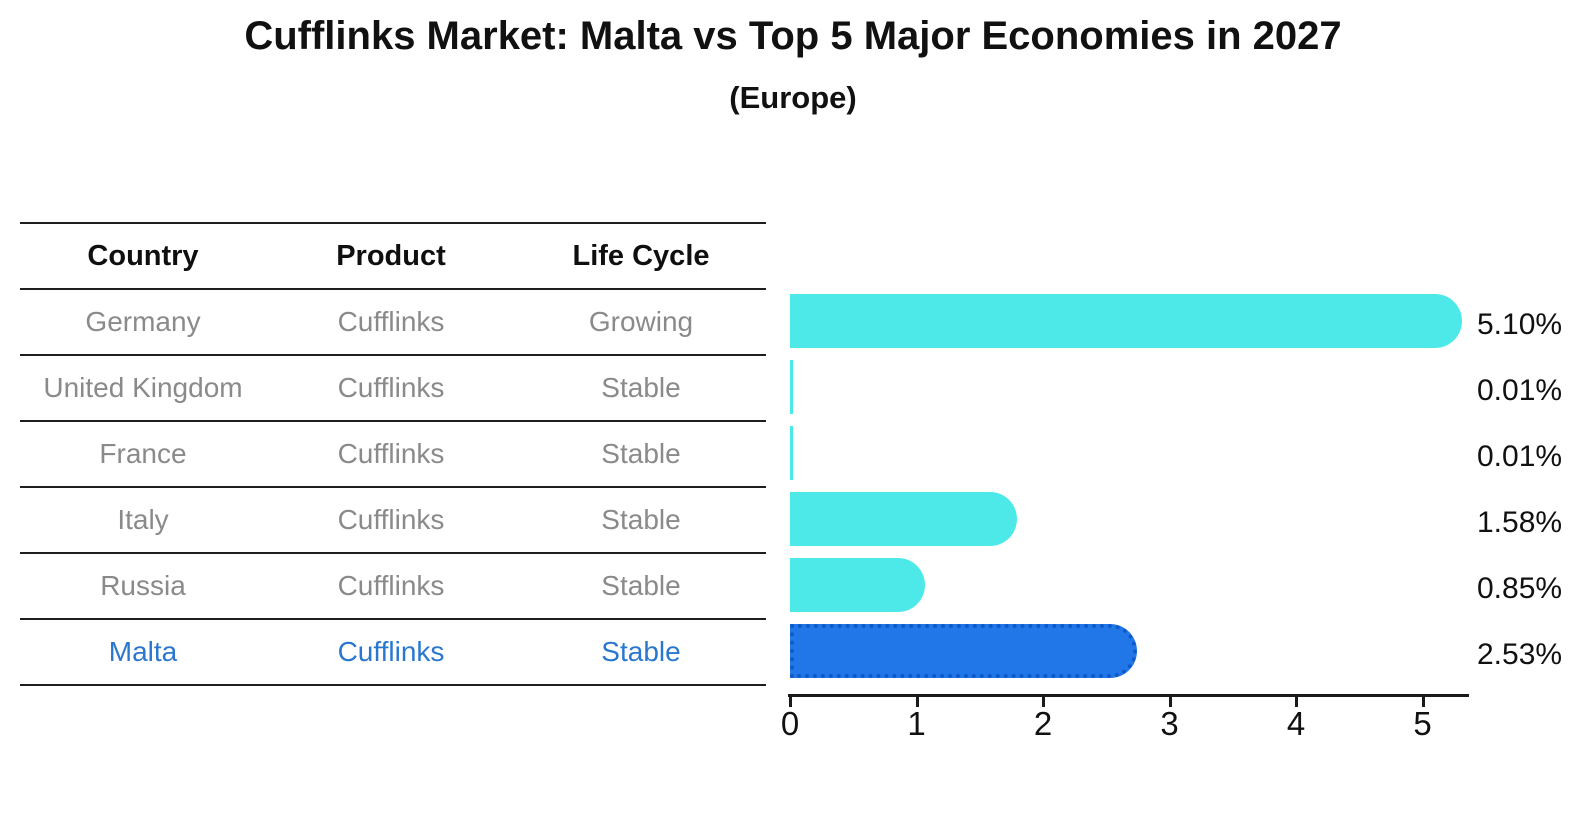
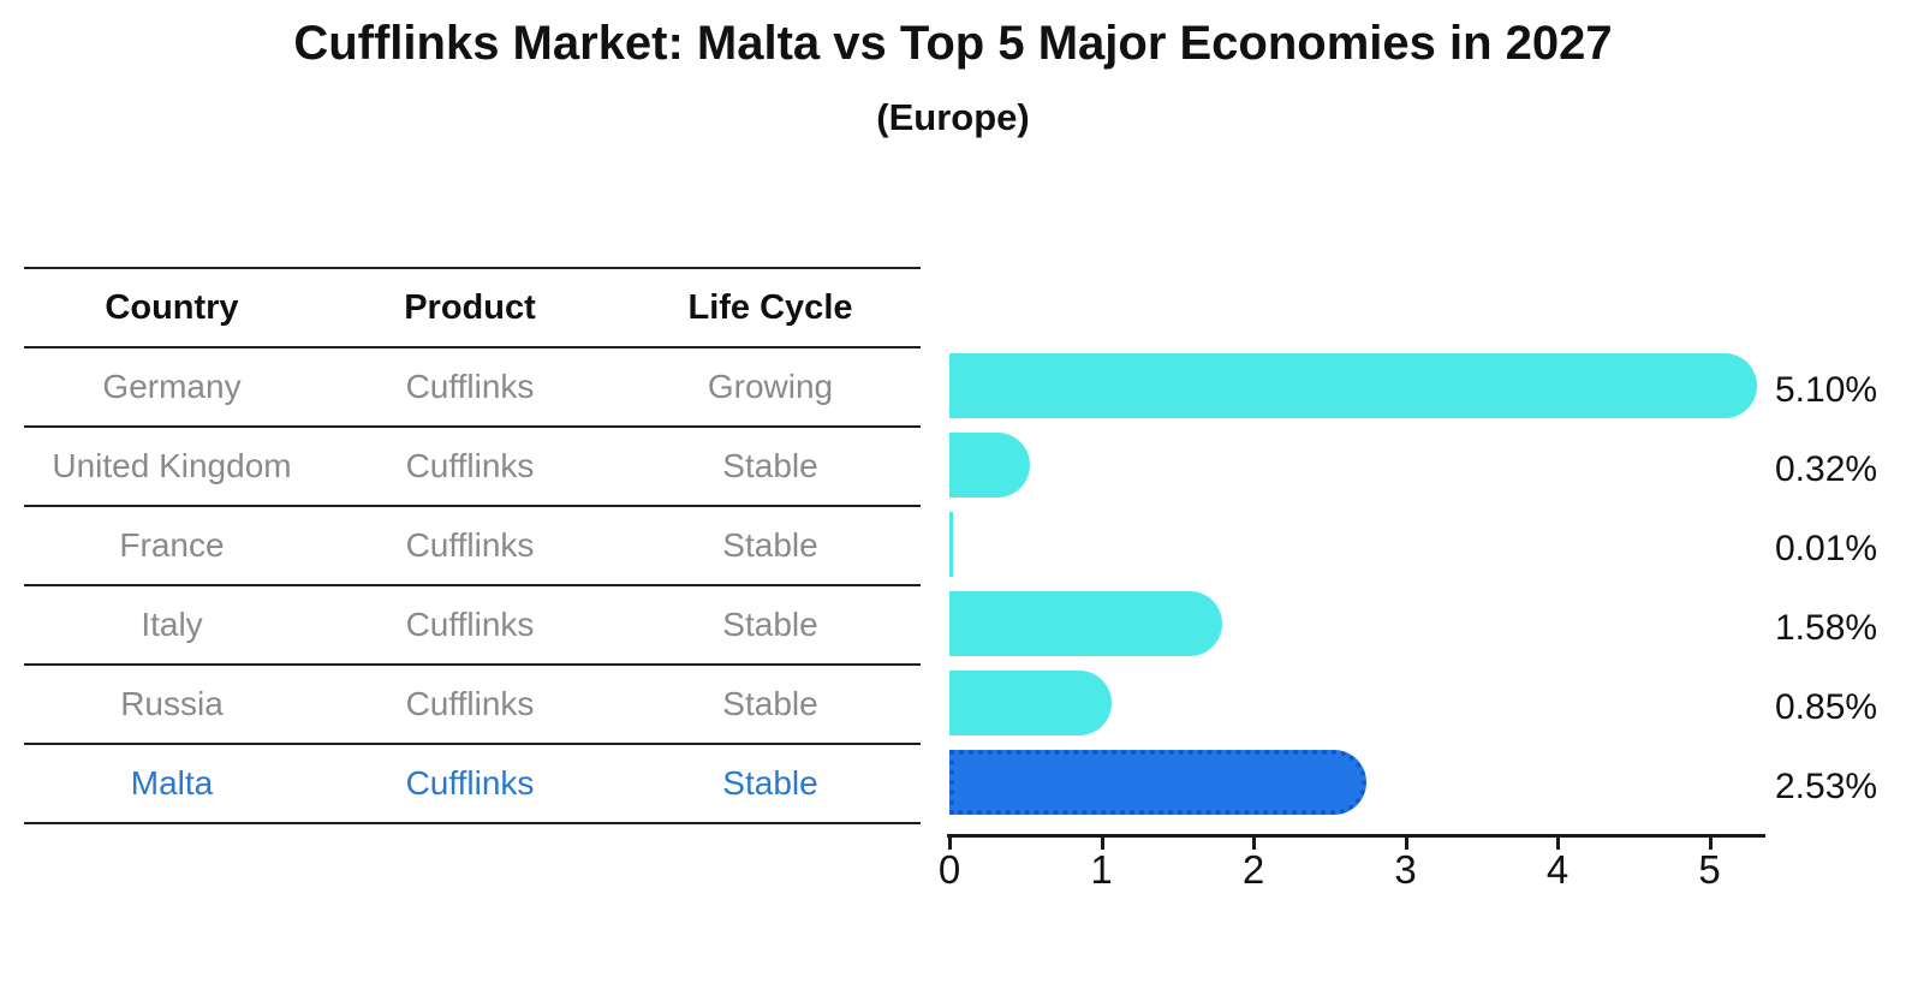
United Kingdom: 0.01% -> 0.32%
